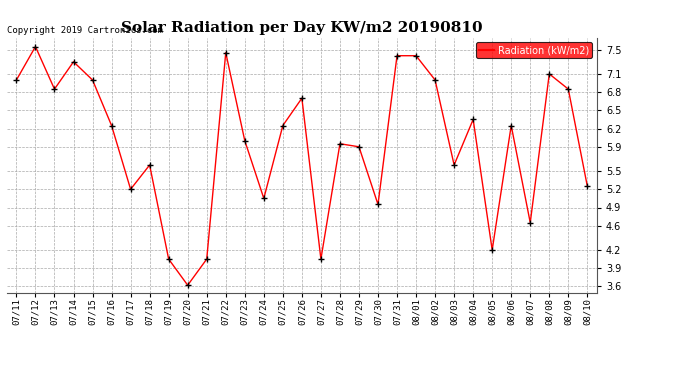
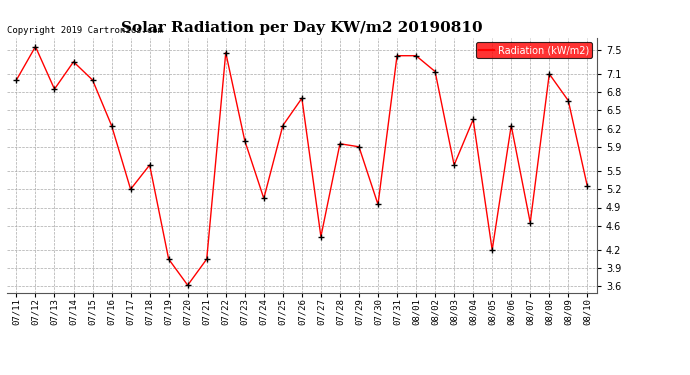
07/27: 4.05 -> 4.42
08/02: 7.00 -> 7.14
08/09: 6.85 -> 6.66
